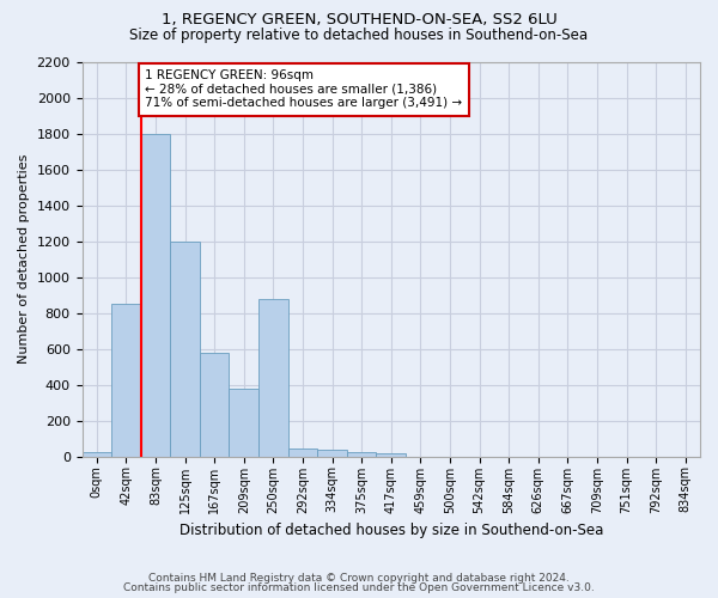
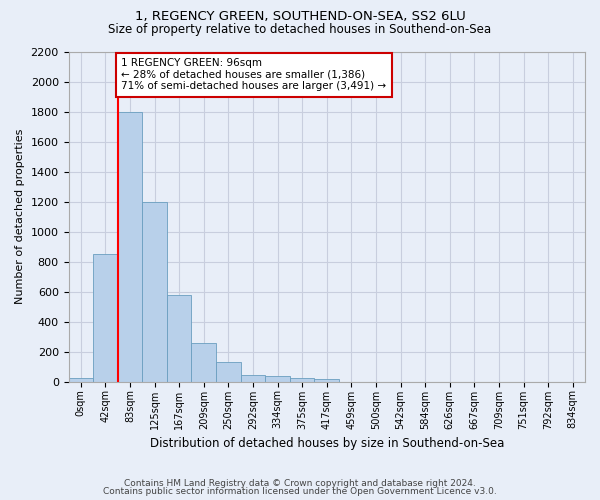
209sqm: 380 -> 260
250sqm: 880 -> 130
